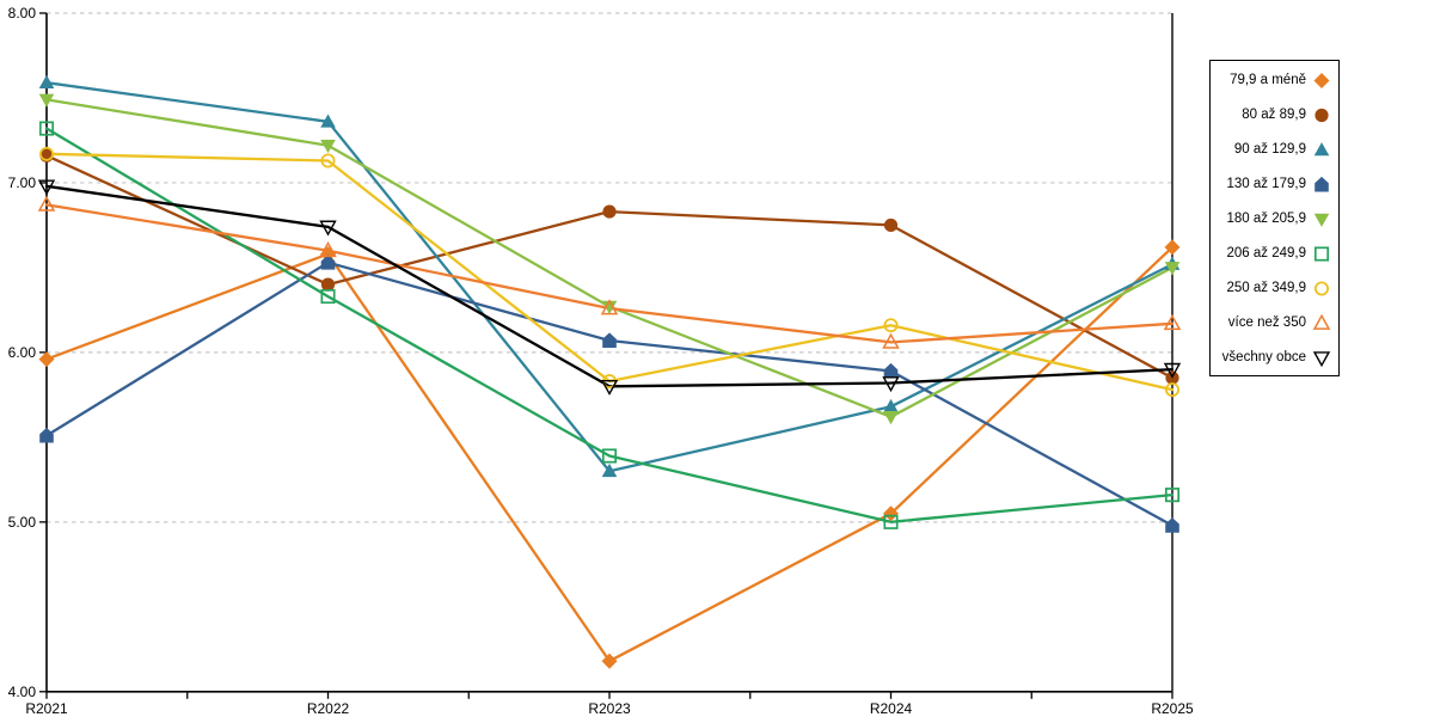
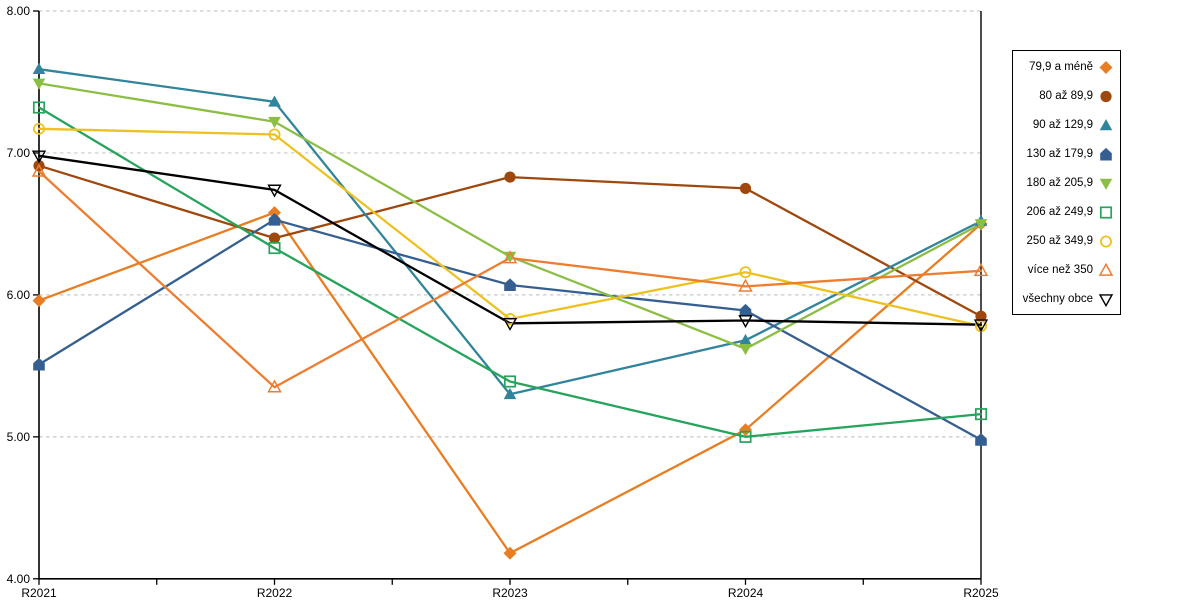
80 až 89,9/R2021: 7.16 -> 6.91
více než 350/R2022: 6.60 -> 5.35
79,9 a méně/R2025: 6.62 -> 6.50
všechny obce/R2025: 5.90 -> 5.79
